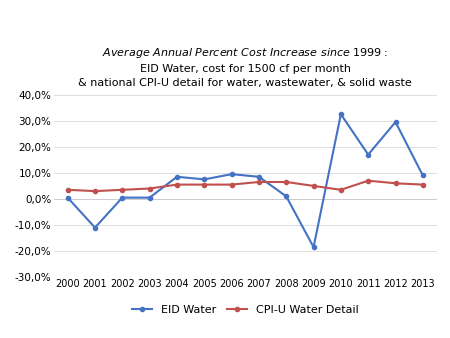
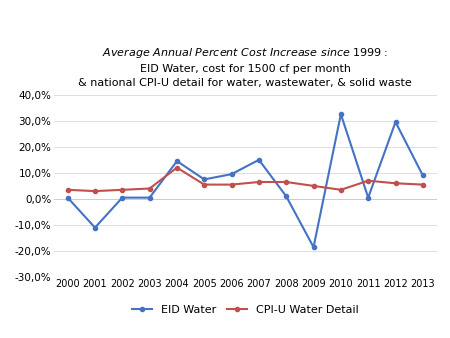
EID Water/2004: 8,5% -> 14,5%
CPI-U Water Detail/2004: 5,5% -> 12,0%
EID Water/2007: 8,5% -> 15,0%
EID Water/2011: 17,0% -> 0,5%
